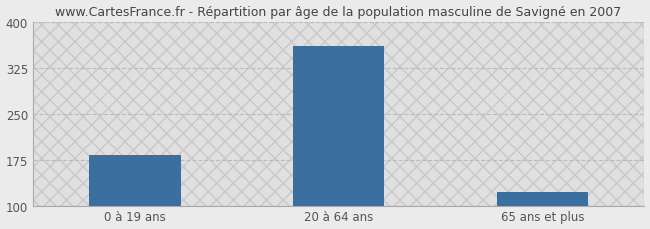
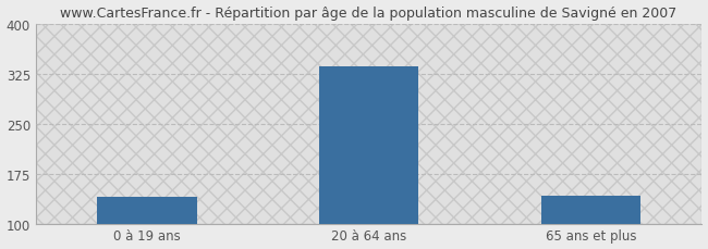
0 à 19 ans: 182 -> 140
20 à 64 ans: 360 -> 335
65 ans et plus: 122 -> 142
